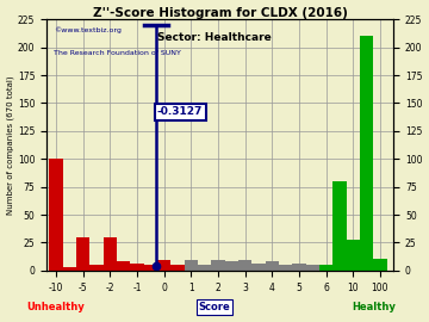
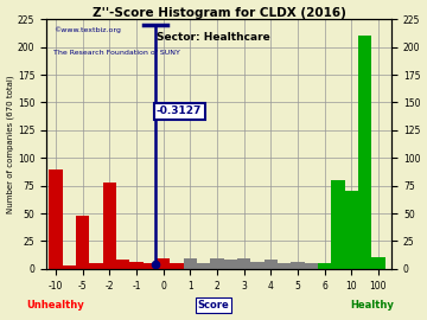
-10: 100 -> 90
-5: 30 -> 48
-2: 30 -> 78
10: 28 -> 70
